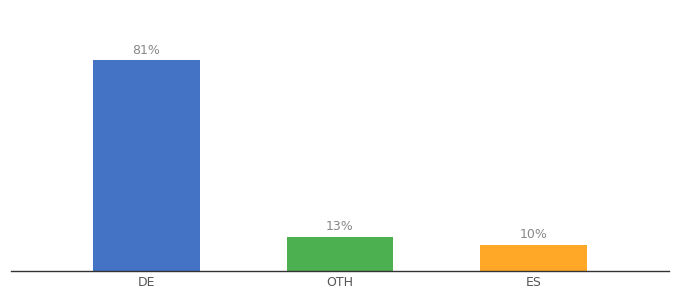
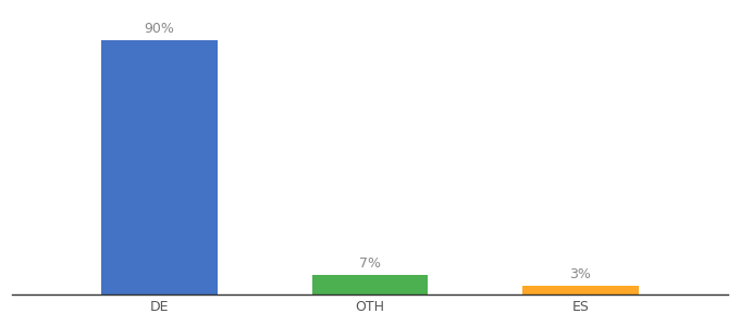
DE: 81% -> 90%
OTH: 13% -> 7%
ES: 10% -> 3%
